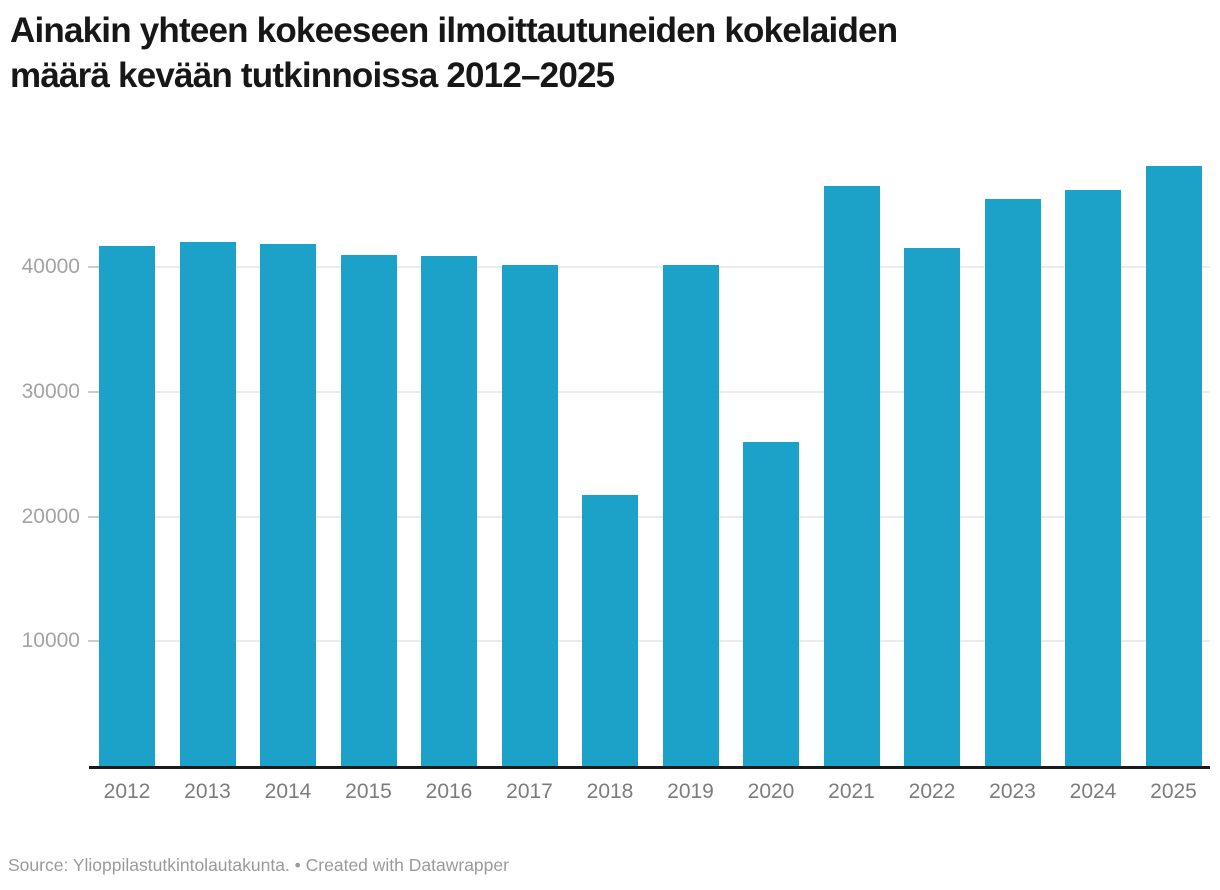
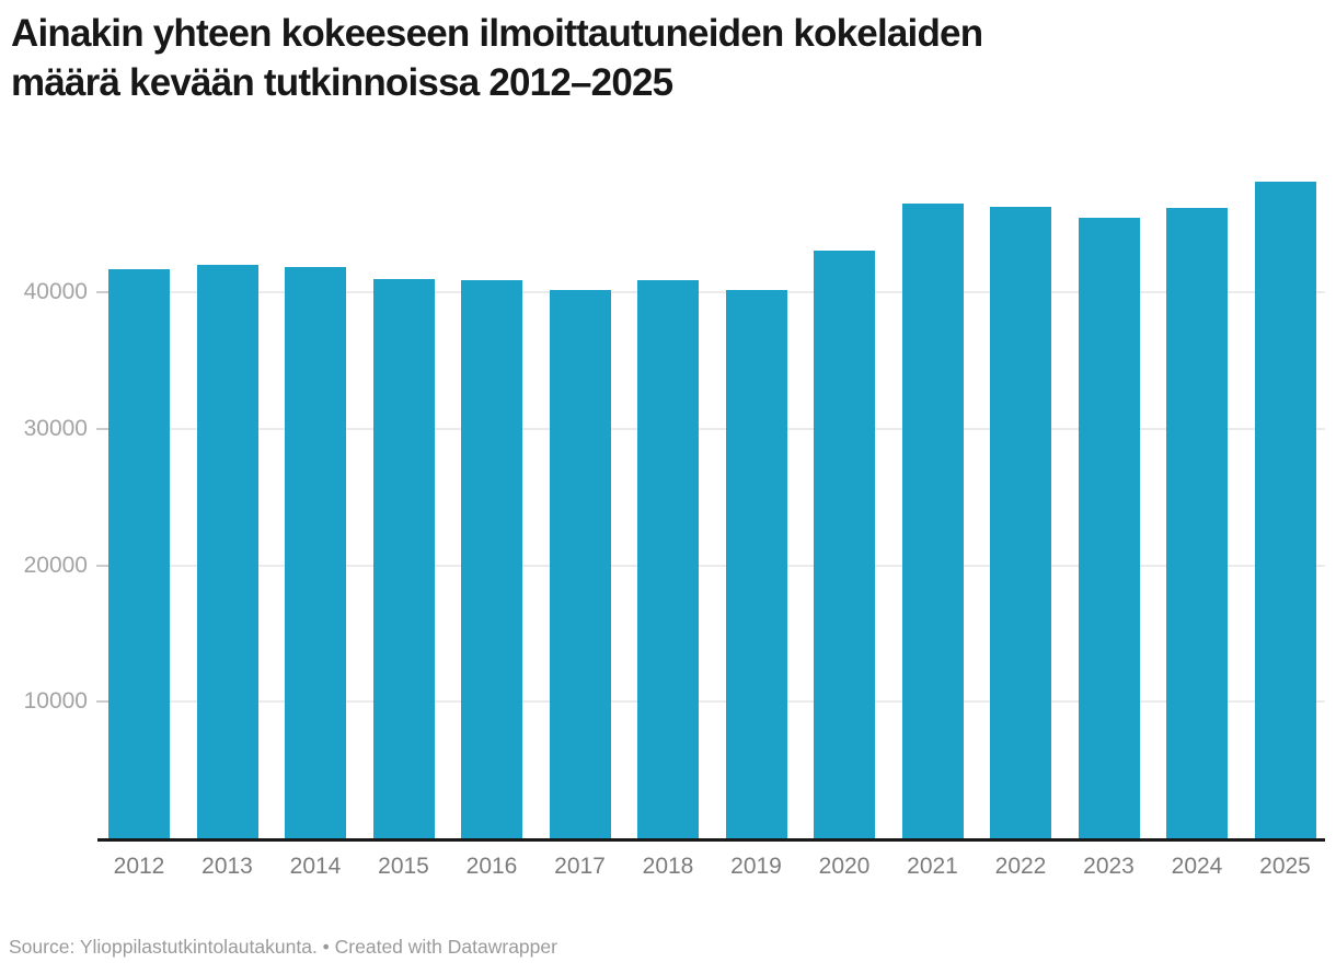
2018: 21700 -> 40900
2020: 26000 -> 43100
2022: 41500 -> 46300
